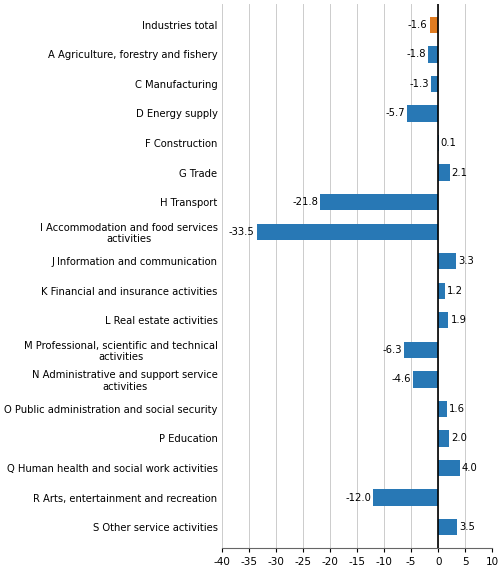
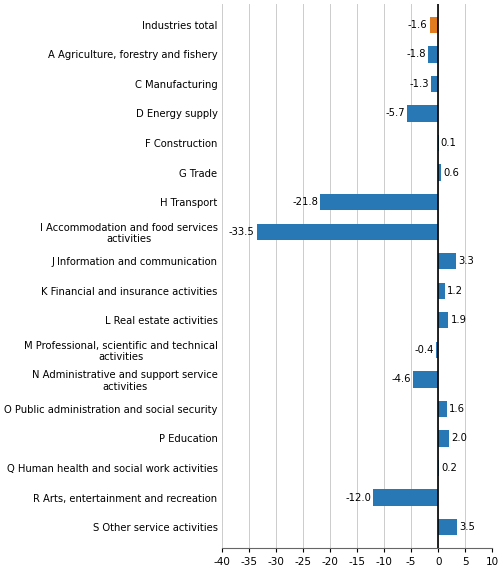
G Trade: 2.1 -> 0.6
M Professional, scientific and technical activities: -6.3 -> -0.4
Q Human health and social work activities: 4.0 -> 0.2
